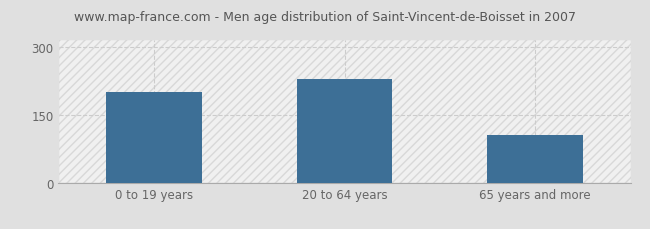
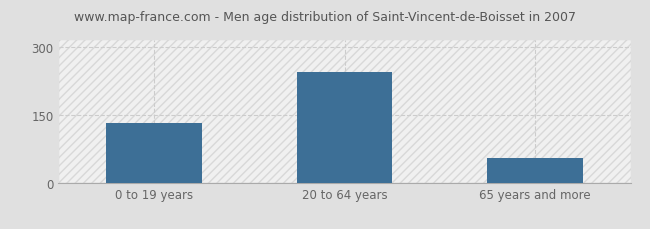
0 to 19 years: 200 -> 133
20 to 64 years: 230 -> 245
65 years and more: 105 -> 55
